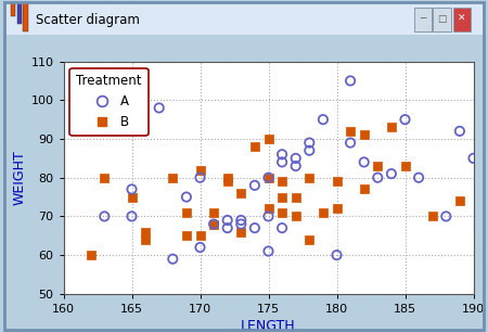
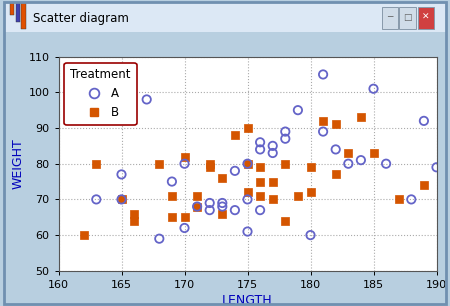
B/165: 75 -> 70
A/185: 95 -> 101
A/190: 85 -> 79
